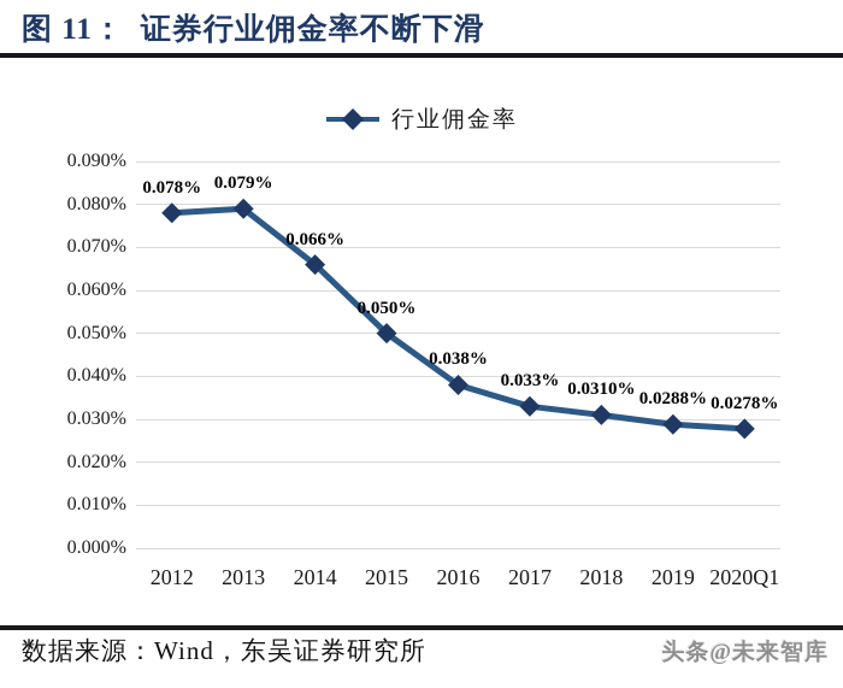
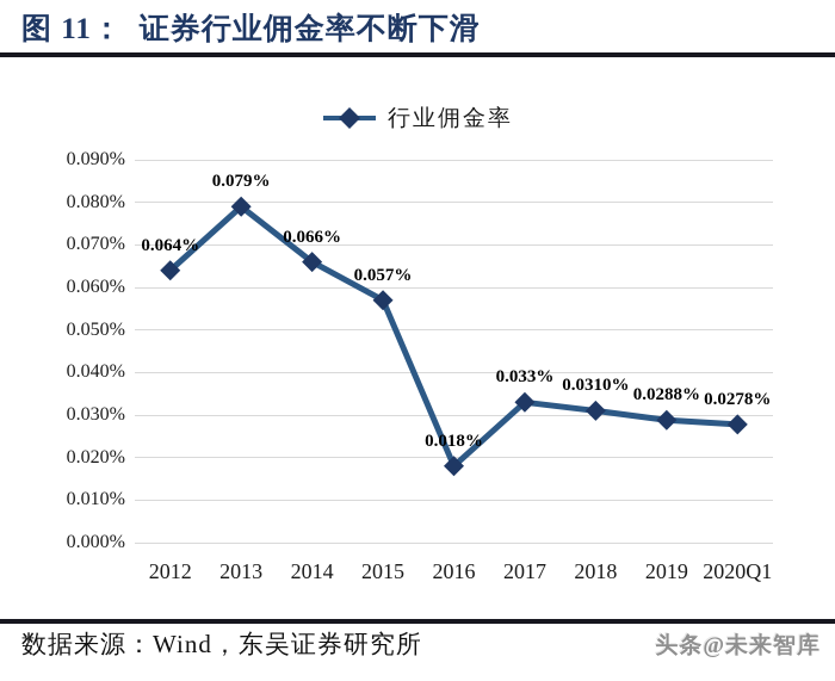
2012: 0.078% -> 0.064%
2015: 0.050% -> 0.057%
2016: 0.038% -> 0.018%
